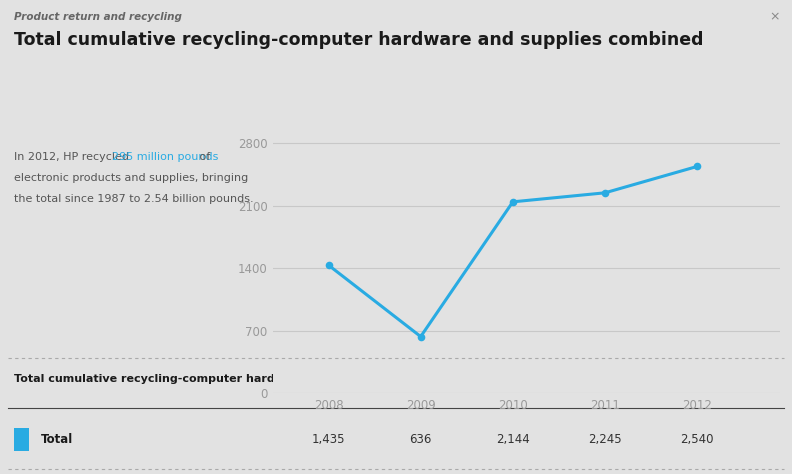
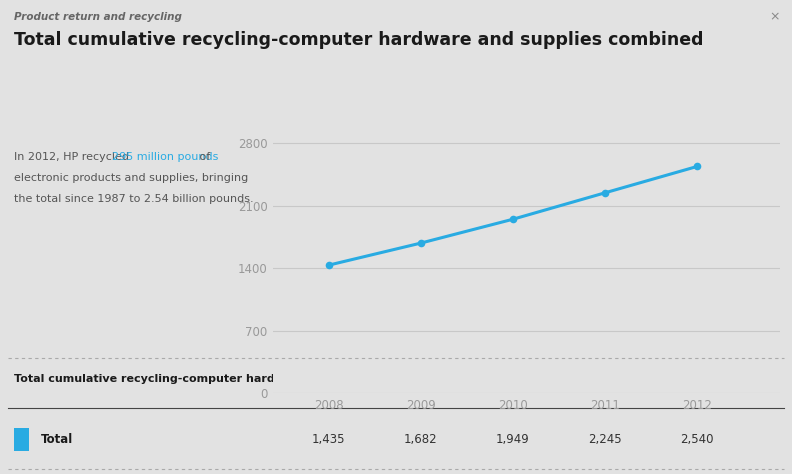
2009: 636 -> 1,682
2010: 2,144 -> 1,949
